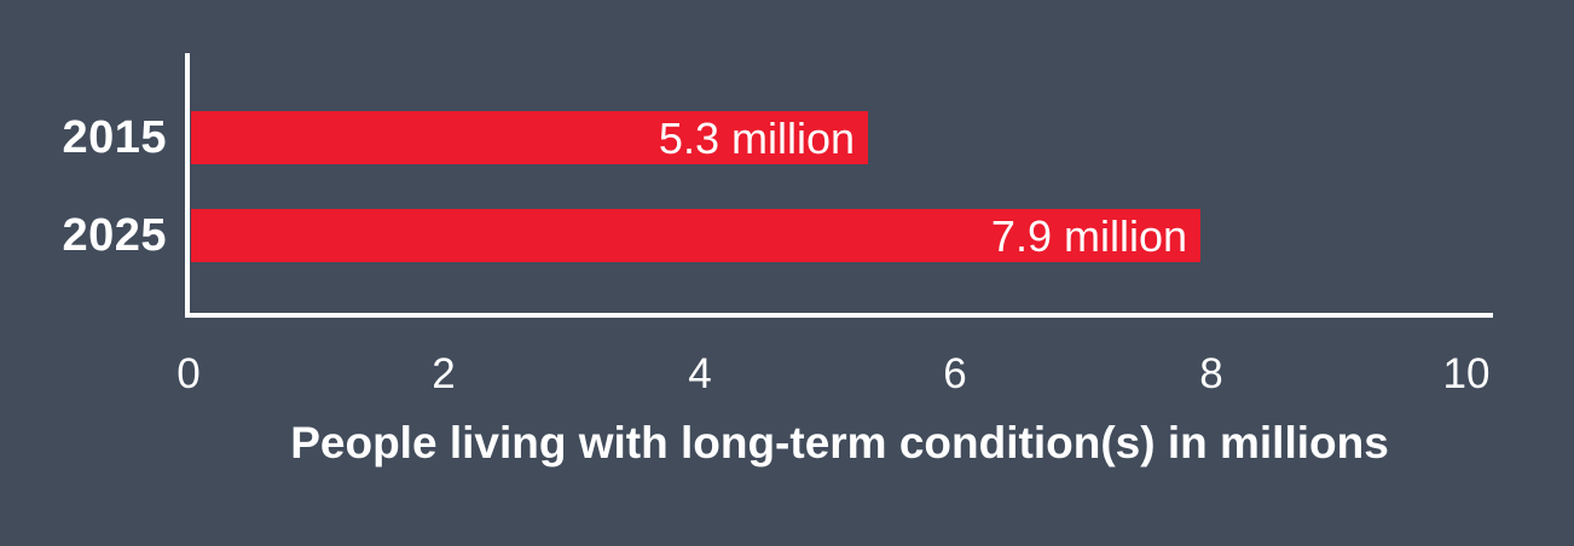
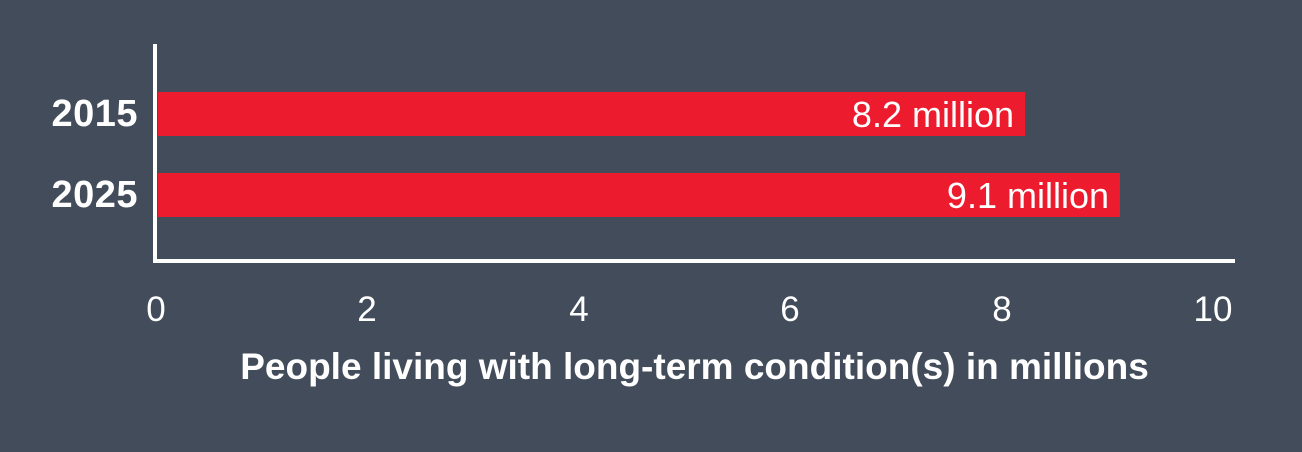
2015: 5.3 -> 8.2
2025: 7.9 -> 9.1
